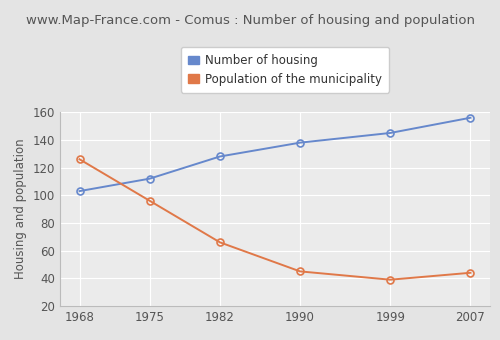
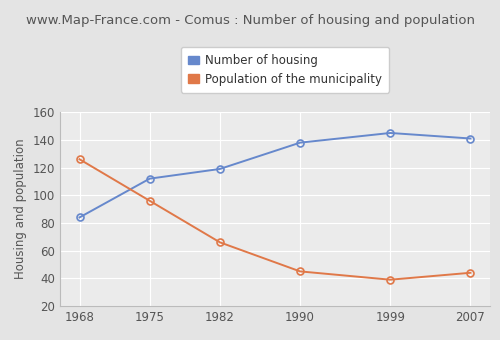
Number of housing/1968: 103 -> 84
Number of housing/1982: 128 -> 119
Number of housing/2007: 156 -> 141
